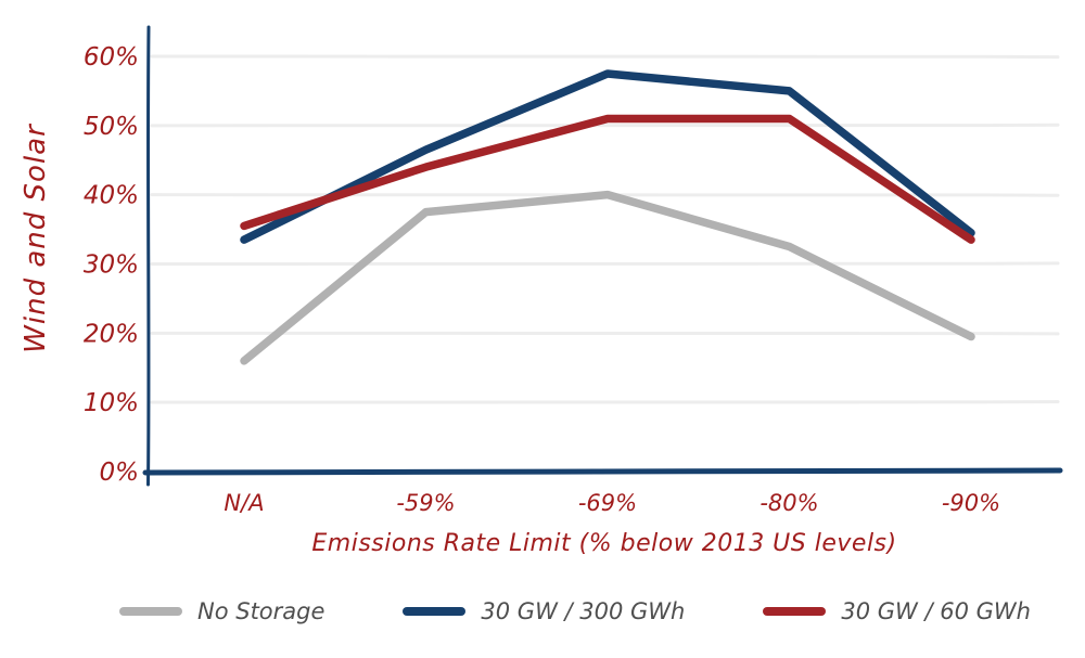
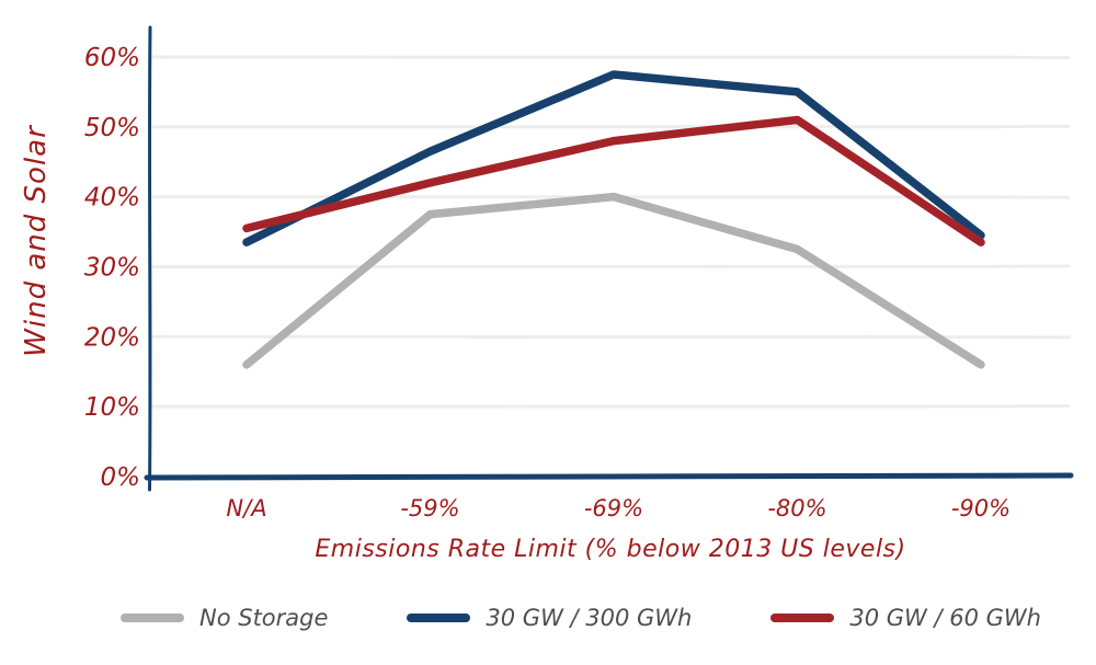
30 GW / 60 GWh/-59%: 44% -> 42%
30 GW / 60 GWh/-69%: 51% -> 48%
No Storage/-90%: 20% -> 16%
